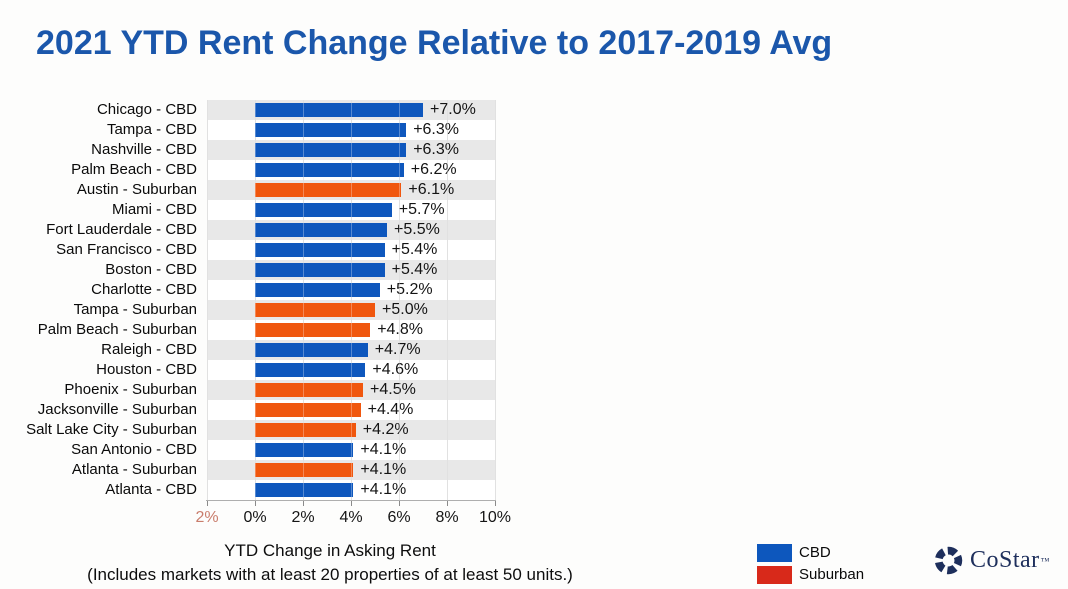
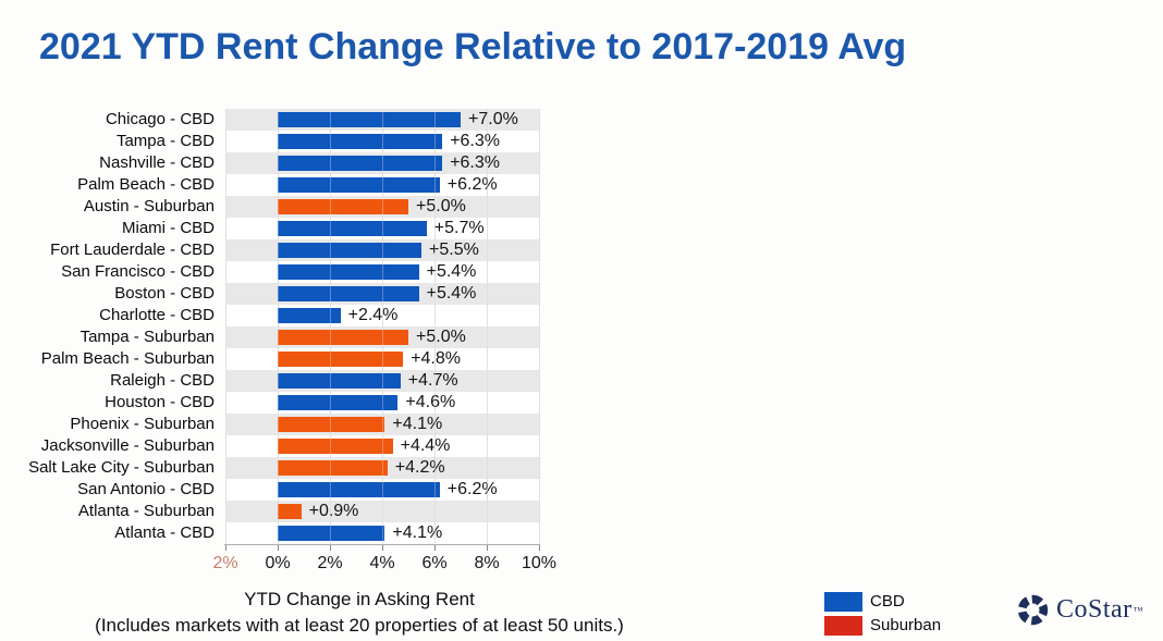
Austin - Suburban: +6.1% -> +5.0%
Charlotte - CBD: +5.2% -> +2.4%
Phoenix - Suburban: +4.5% -> +4.1%
San Antonio - CBD: +4.1% -> +6.2%
Atlanta - Suburban: +4.1% -> +0.9%
